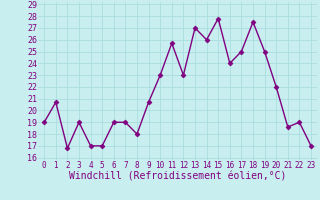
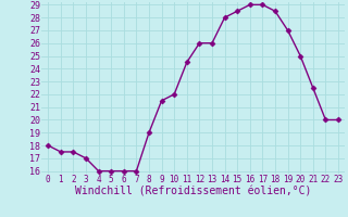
0: 19.0 -> 18.0
1: 20.7 -> 17.5
2: 16.8 -> 17.5
3: 19.0 -> 17.0
4: 17.0 -> 16.0
5: 17.0 -> 16.0
6: 19.0 -> 16.0
7: 19.0 -> 16.0
8: 18.0 -> 19.0
9: 20.7 -> 21.5
10: 23.0 -> 22.0
11: 25.7 -> 24.5
12: 23.0 -> 26.0
13: 27.0 -> 26.0
14: 26.0 -> 28.0
15: 27.8 -> 28.5
16: 24.0 -> 29.0
17: 25.0 -> 29.0
18: 27.5 -> 28.5
19: 25.0 -> 27.0
20: 22.0 -> 25.0
21: 18.6 -> 22.5
22: 19.0 -> 20.0
23: 17.0 -> 20.0
